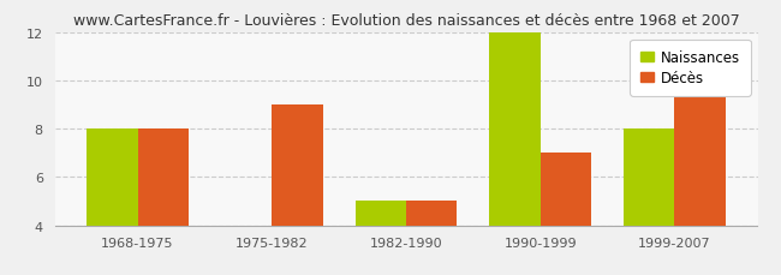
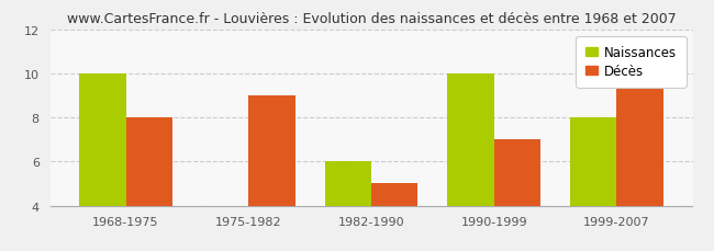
Naissances/1968-1975: 8 -> 10
Naissances/1982-1990: 5 -> 6
Naissances/1990-1999: 12 -> 10
